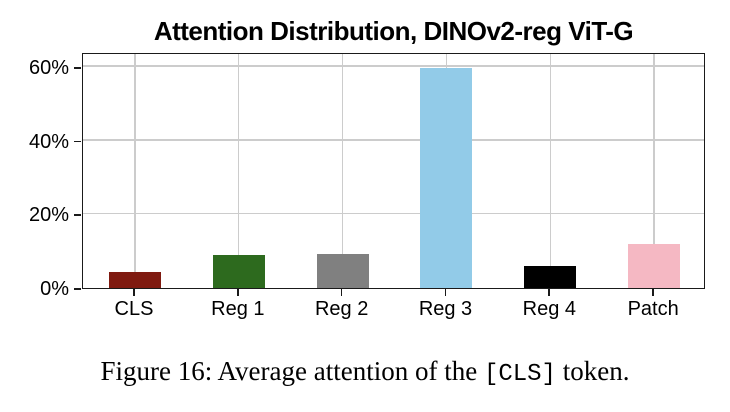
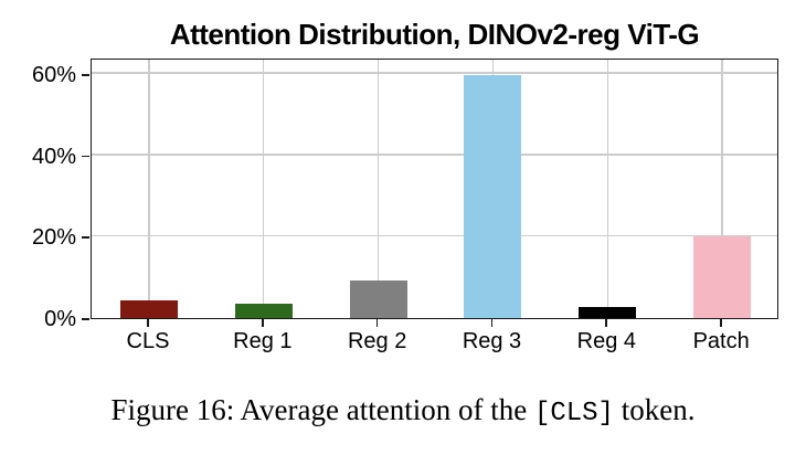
Reg 1: 9% -> 3%
Reg 4: 6% -> 3%
Patch: 12% -> 20%
